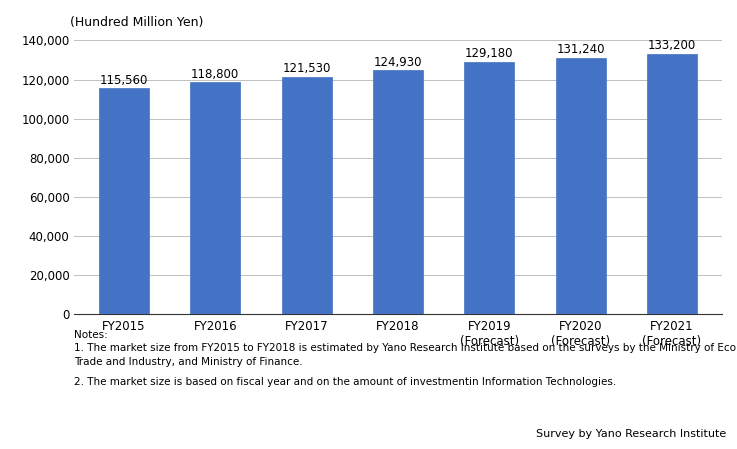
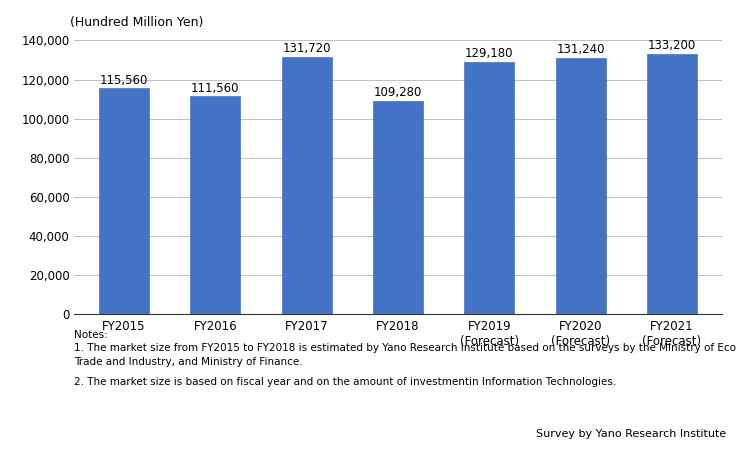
FY2016: 118,800 -> 111,560
FY2017: 121,530 -> 131,720
FY2018: 124,930 -> 109,280
